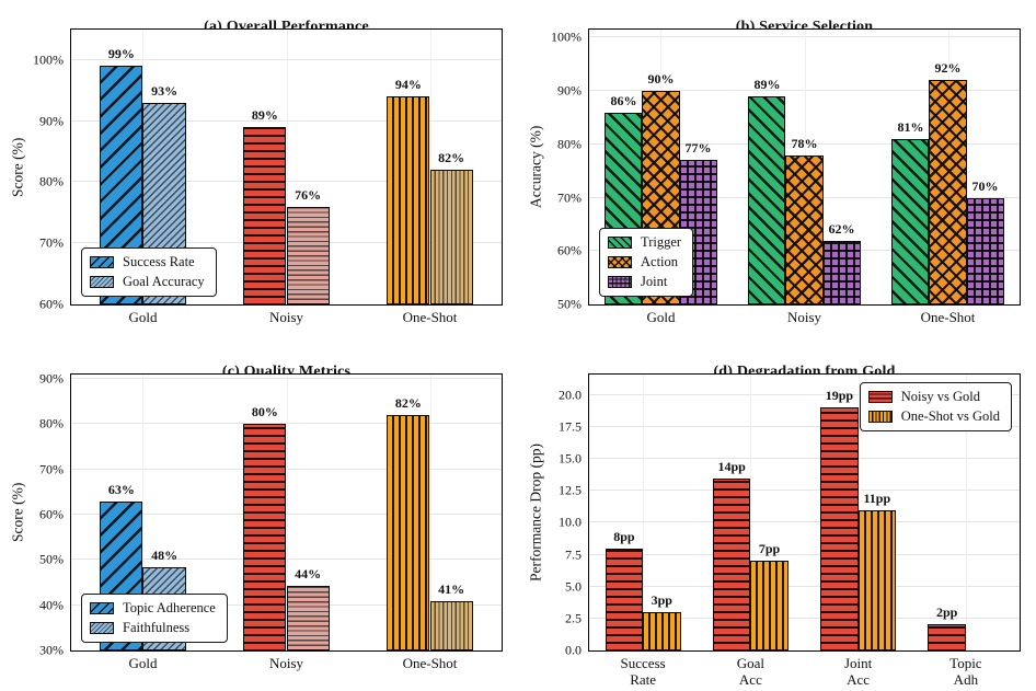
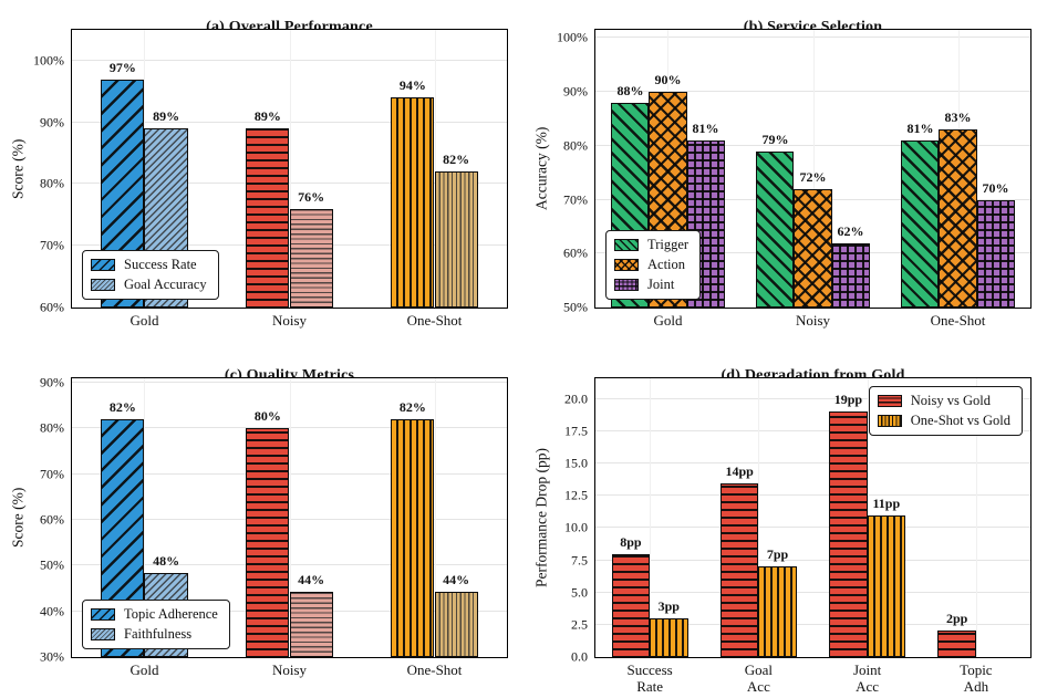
(a) Overall Performance/Success Rate/Gold: 99% -> 97%
(a) Overall Performance/Goal Accuracy/Gold: 93% -> 89%
(b) Service Selection/Trigger/Gold: 86% -> 88%
(b) Service Selection/Joint/Gold: 77% -> 81%
(b) Service Selection/Trigger/Noisy: 89% -> 79%
(b) Service Selection/Action/Noisy: 78% -> 72%
(b) Service Selection/Action/One-Shot: 92% -> 83%
(c) Quality Metrics/Topic Adherence/Gold: 63% -> 82%
(c) Quality Metrics/Faithfulness/One-Shot: 41% -> 44%
